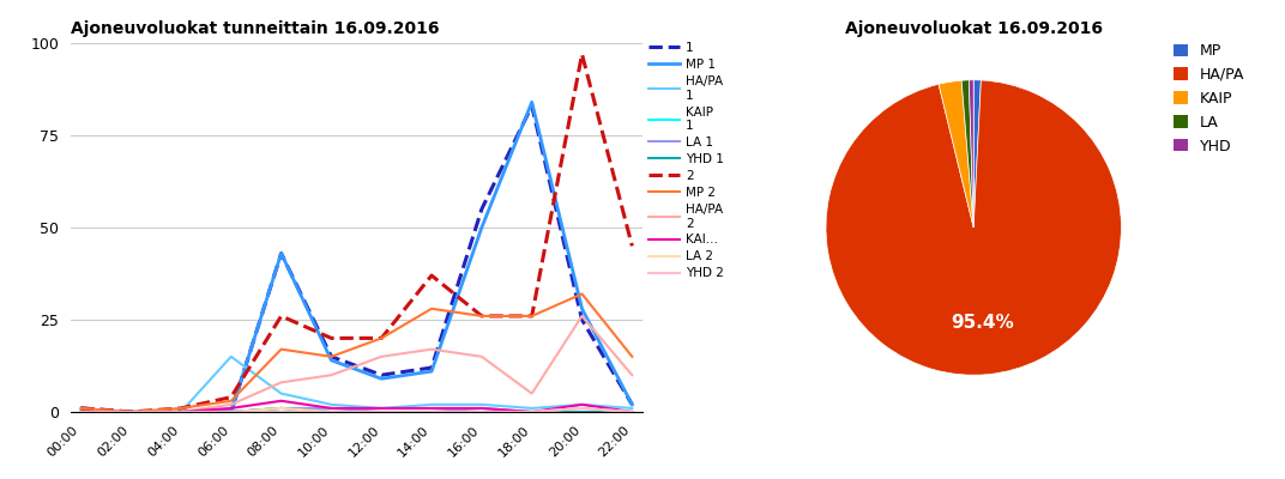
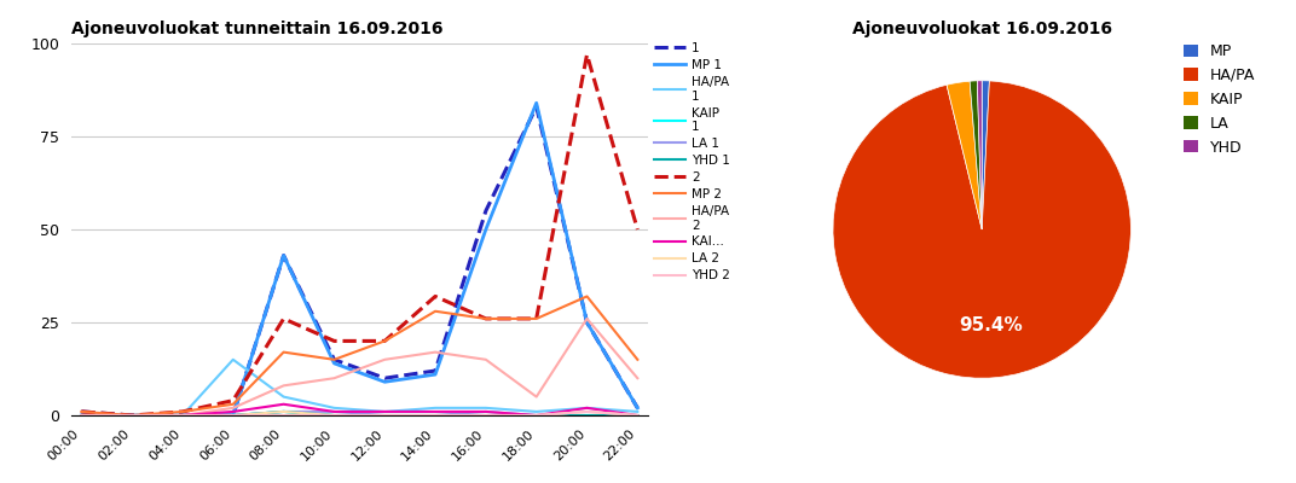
2/14:00: 37 -> 32
MP 1/20:00: 28 -> 25
2/22:00: 45 -> 50
